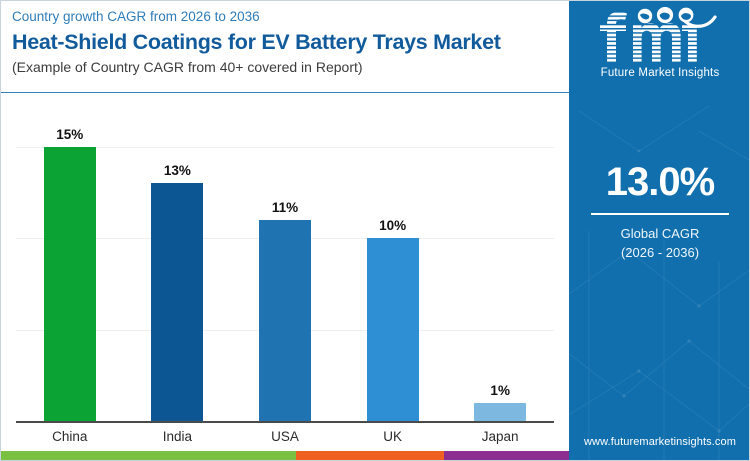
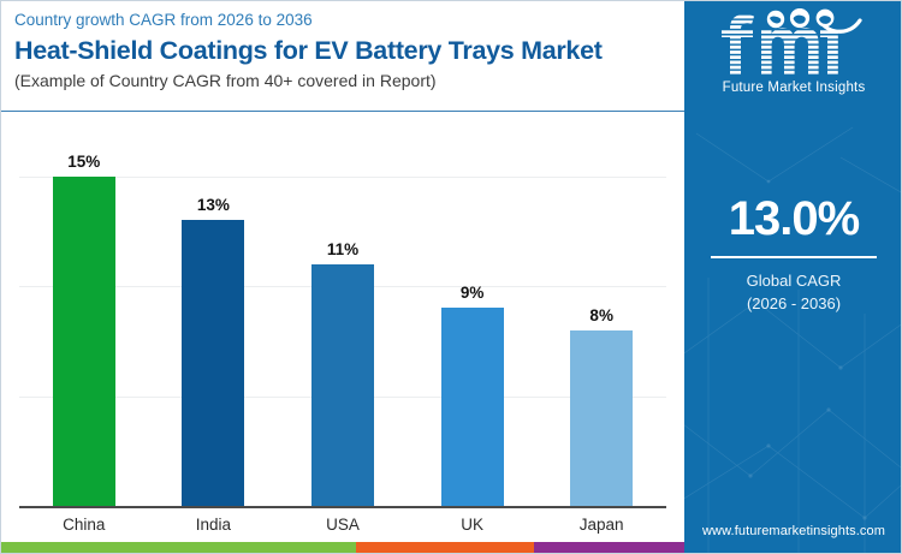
UK: 10% -> 9%
Japan: 1% -> 8%
